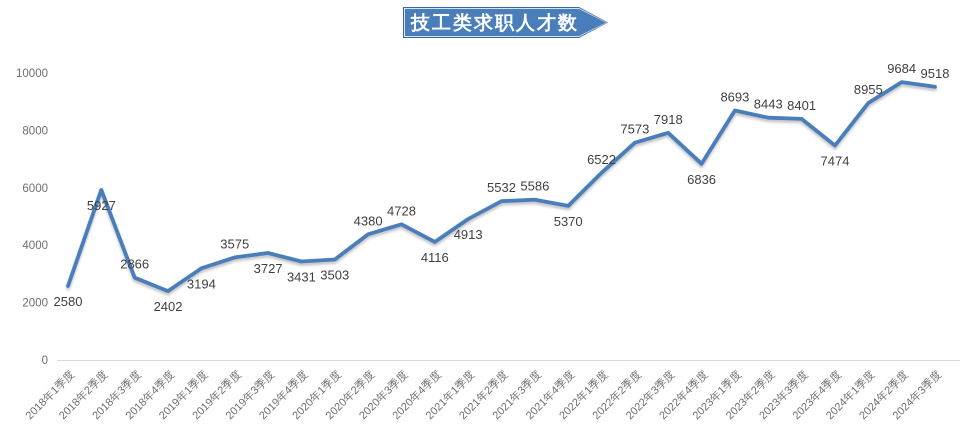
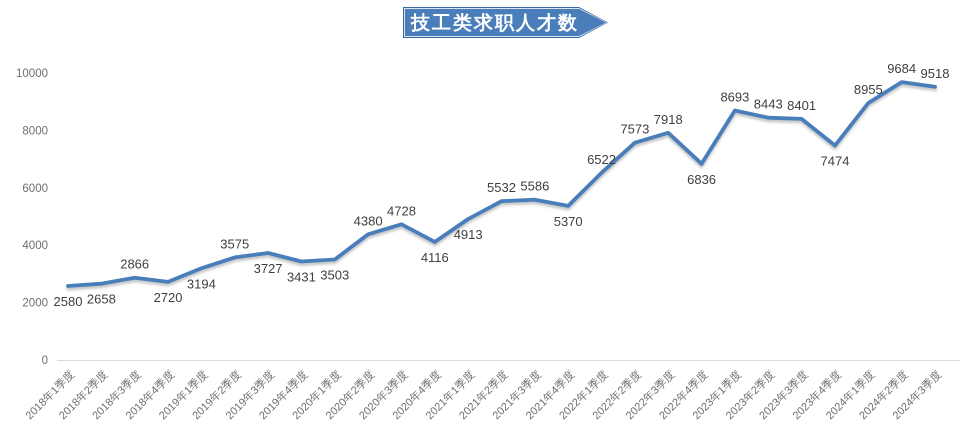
2018年2季度: 5927 -> 2658
2018年4季度: 2402 -> 2720
